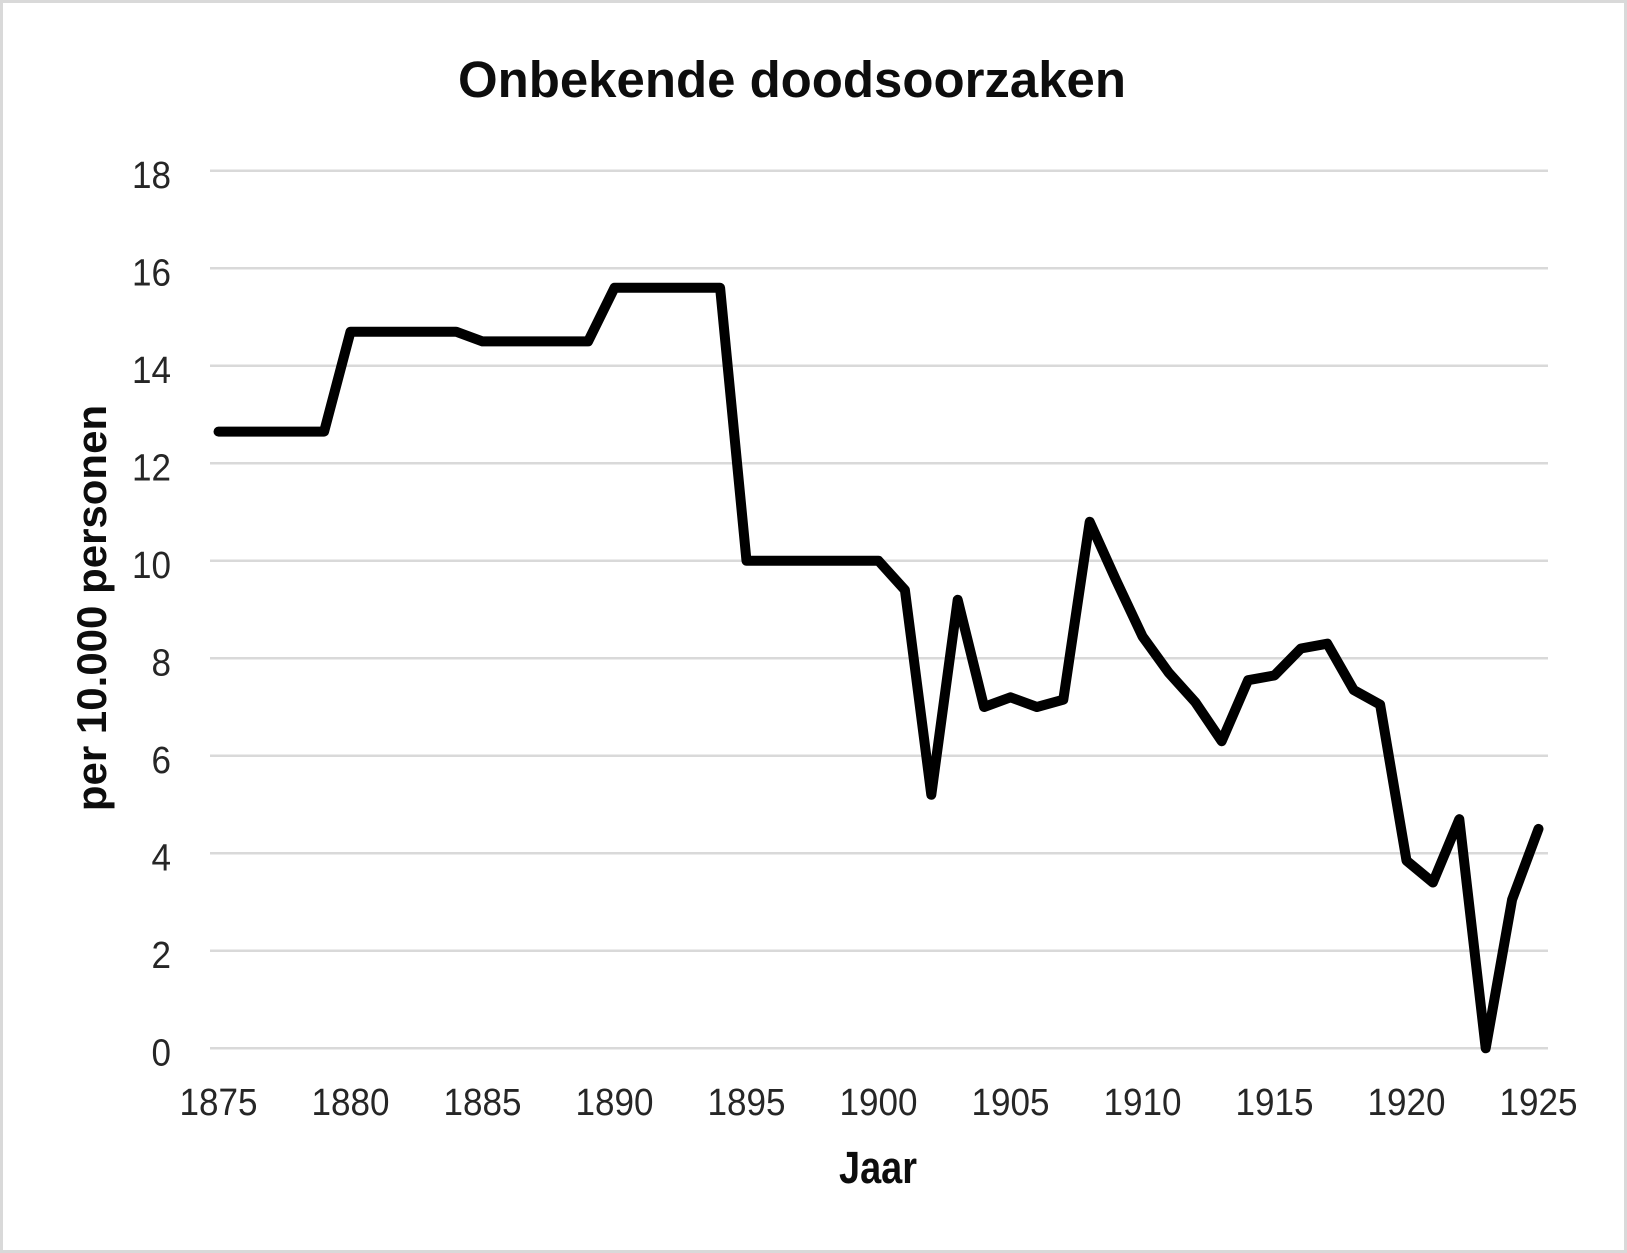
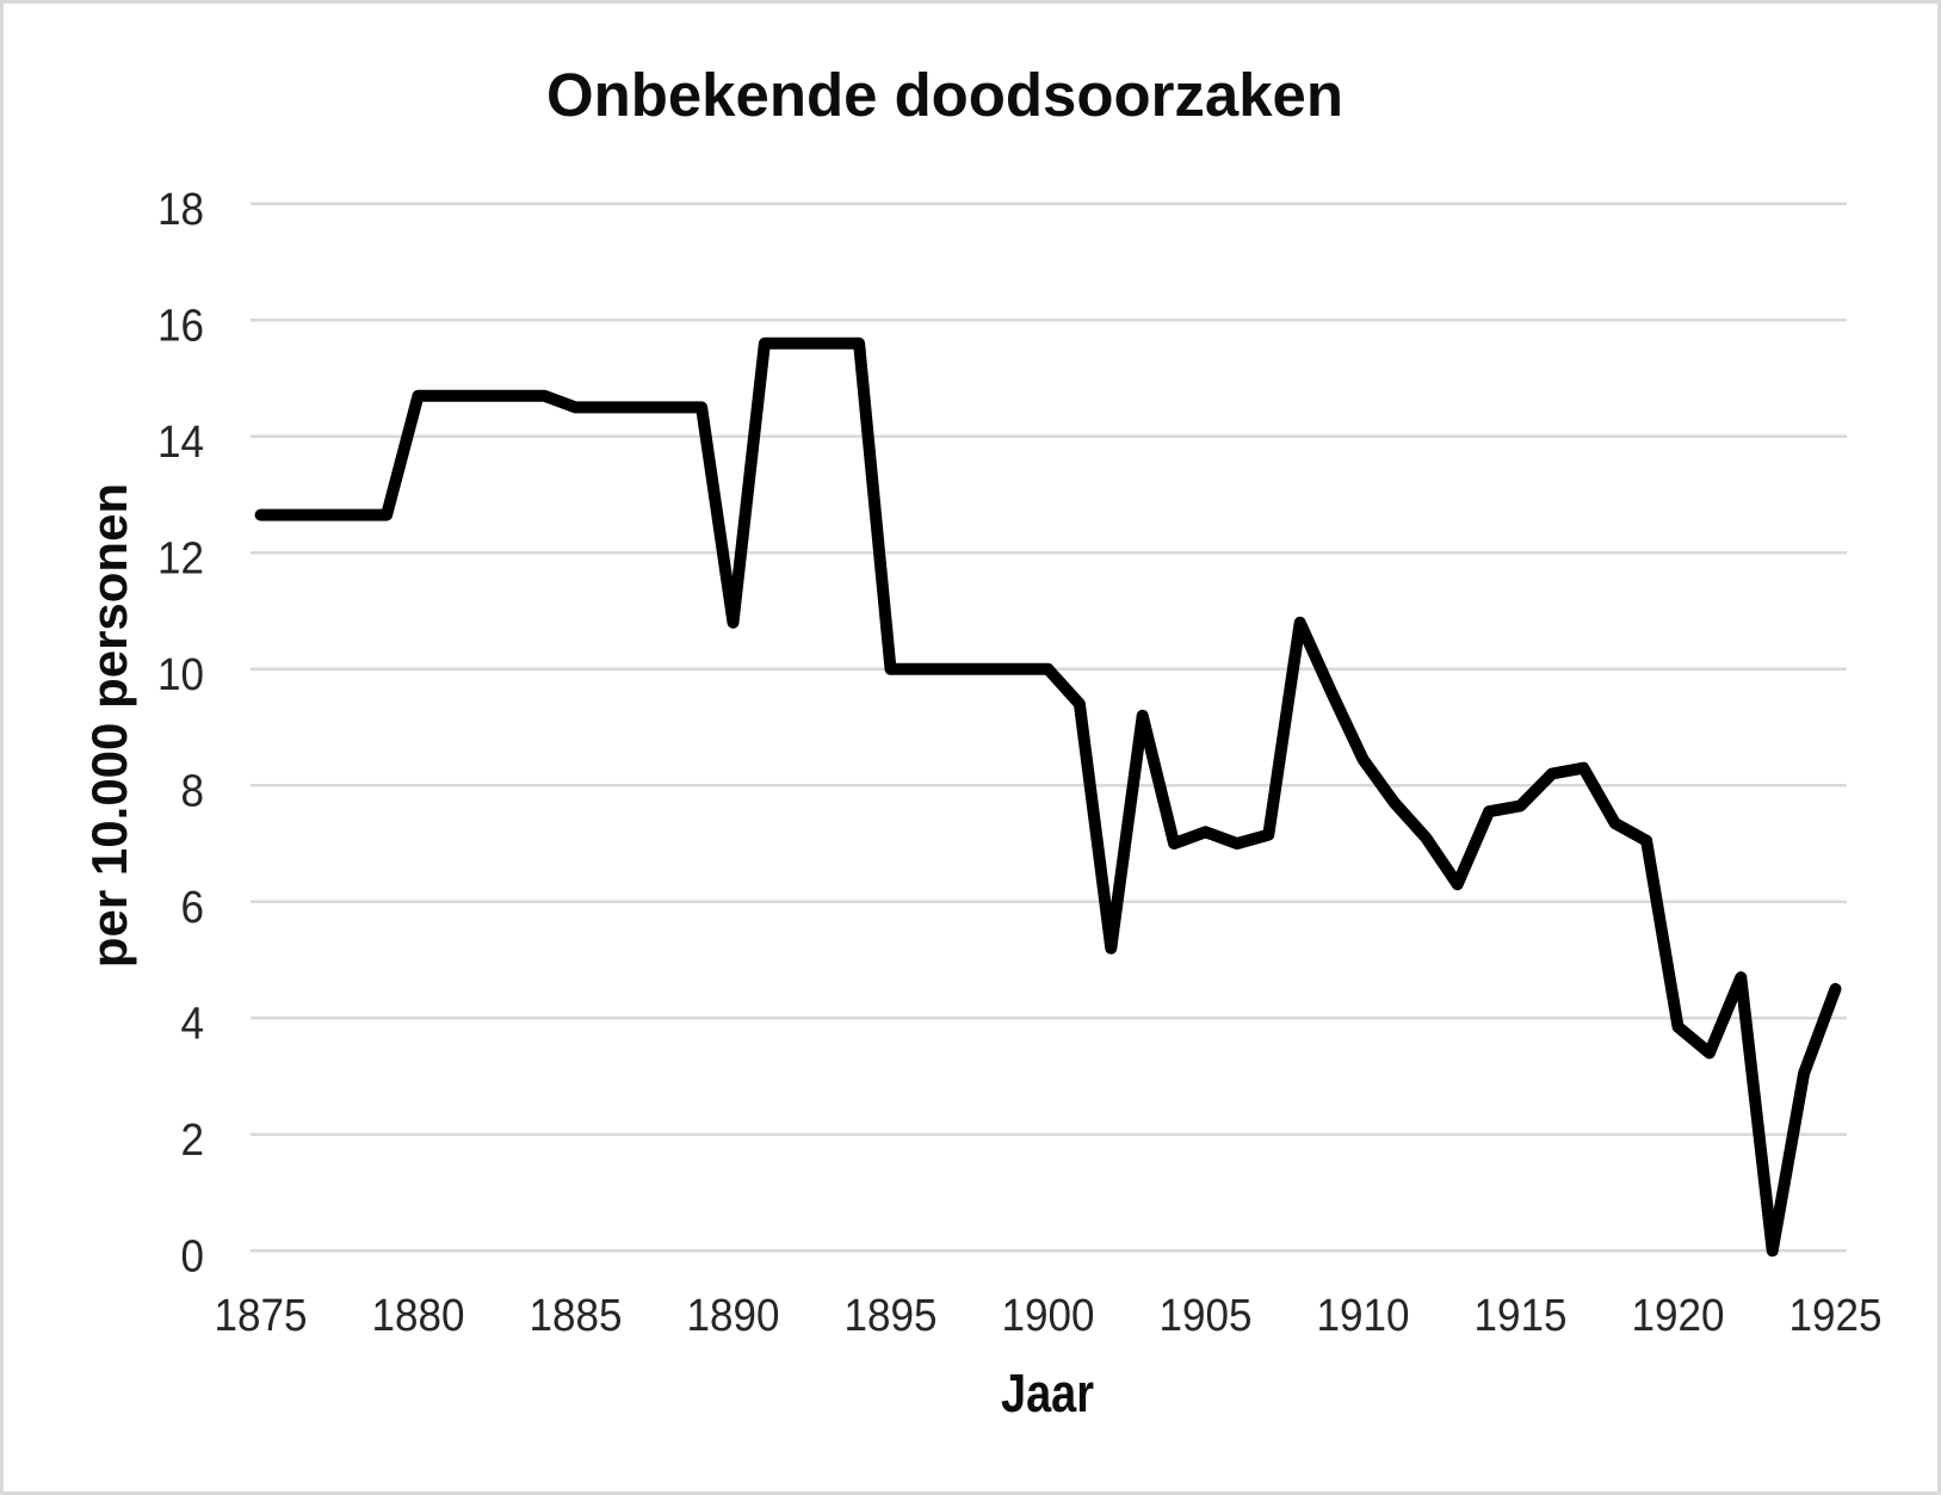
1890: 15.6 -> 10.8
